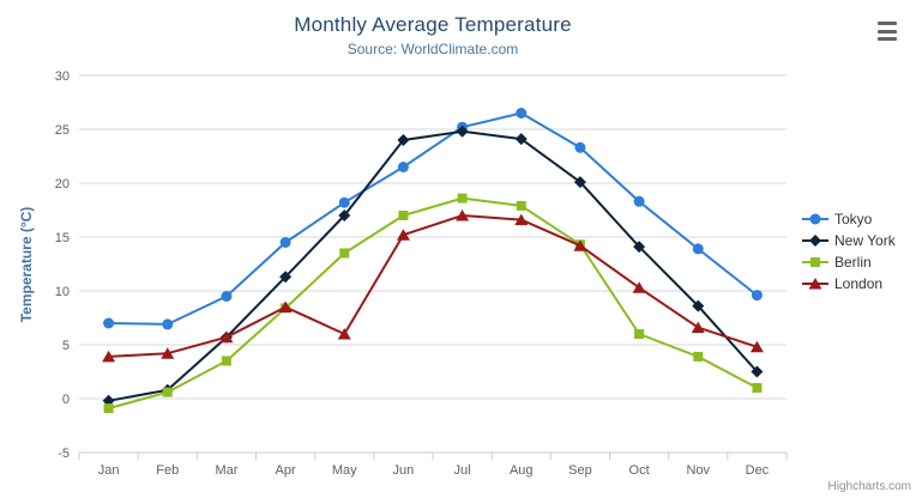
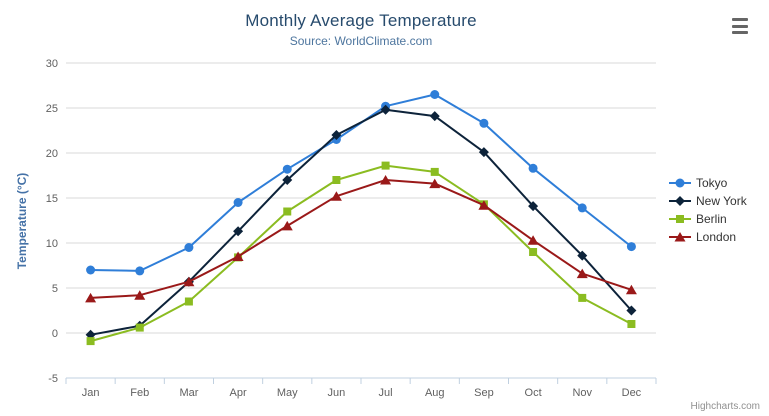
London/May: 6 -> 12
New York/Jun: 24 -> 22
Berlin/Oct: 6 -> 9
